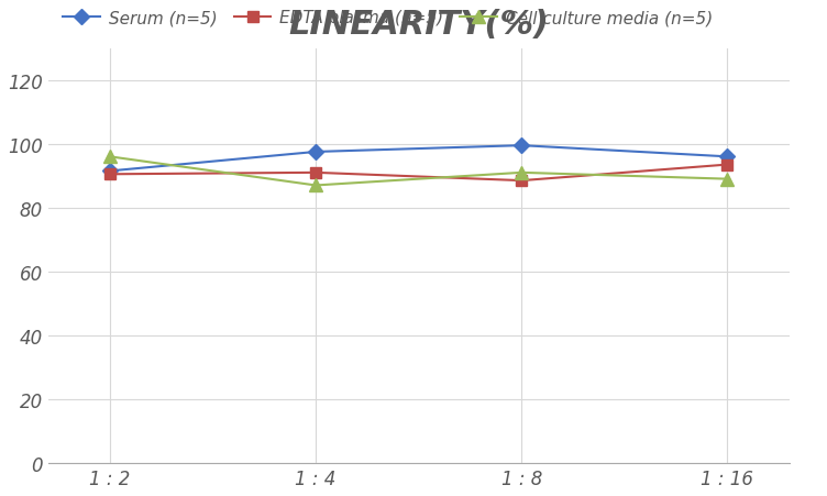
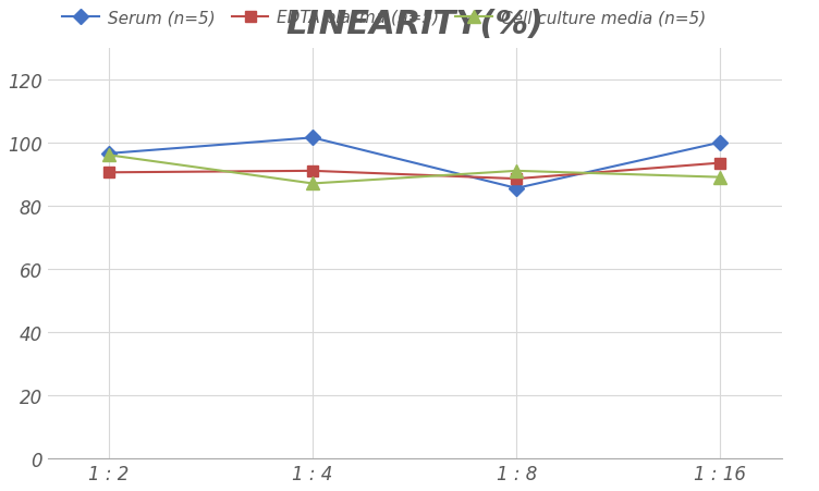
Serum (n=5)/1 : 2: 91.5 -> 96.5
Serum (n=5)/1 : 4: 97.5 -> 101.5
Serum (n=5)/1 : 8: 99.5 -> 85.5
Serum (n=5)/1 : 16: 96.0 -> 100.0
